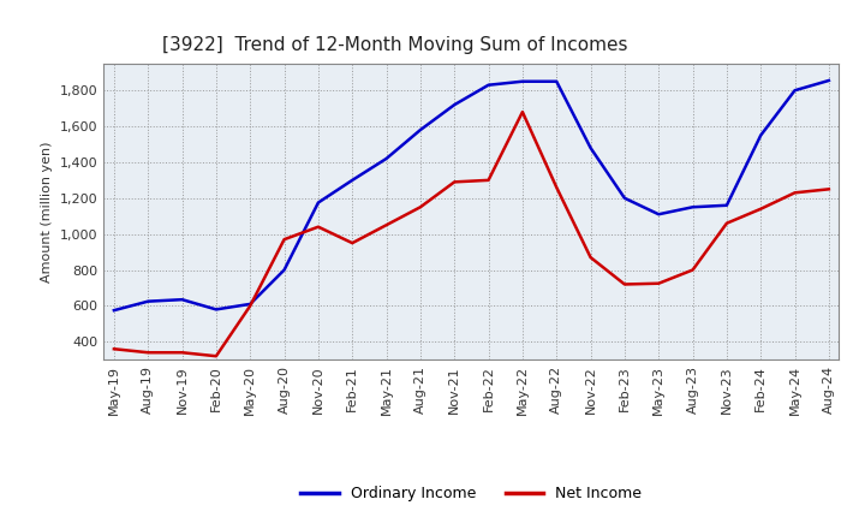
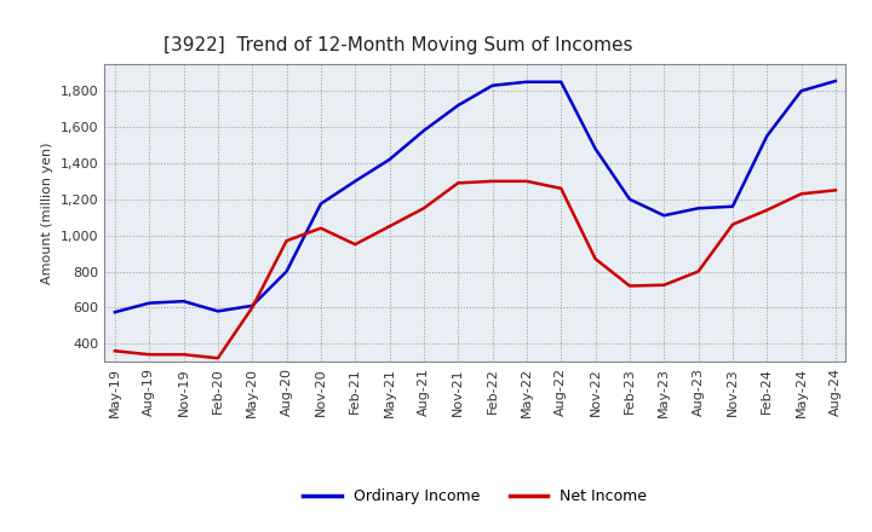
Net Income/May-22: 1,680 -> 1,300
